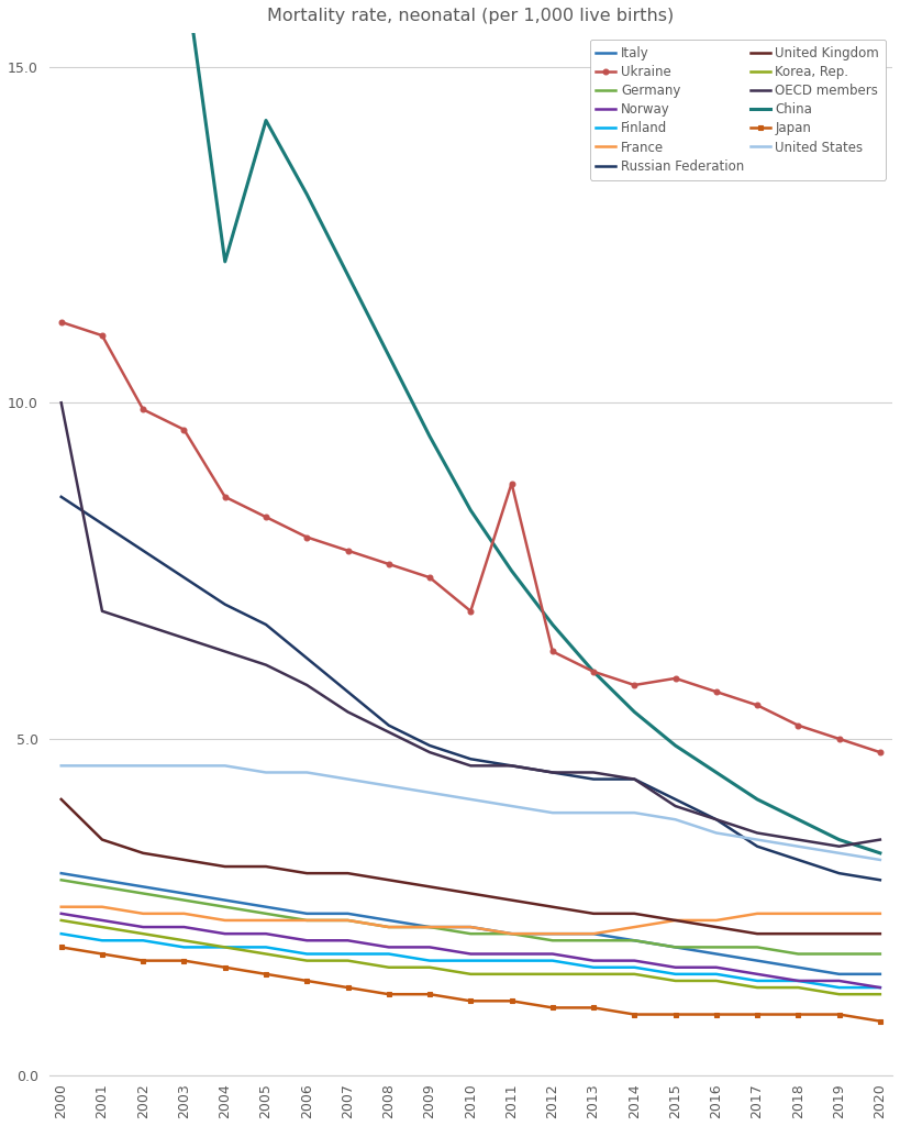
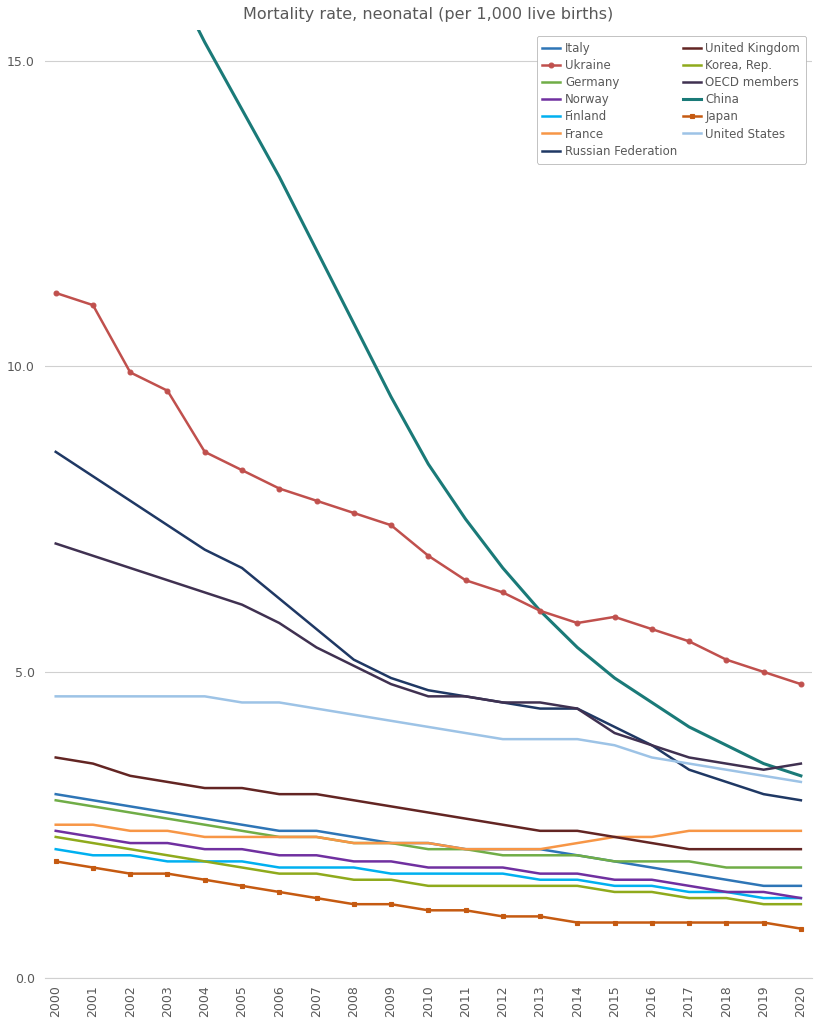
United Kingdom/2000: 4.1 -> 3.6
OECD members/2000: 10.0 -> 7.1
China/2004: 12.1 -> 15.3
Ukraine/2011: 8.8 -> 6.5
